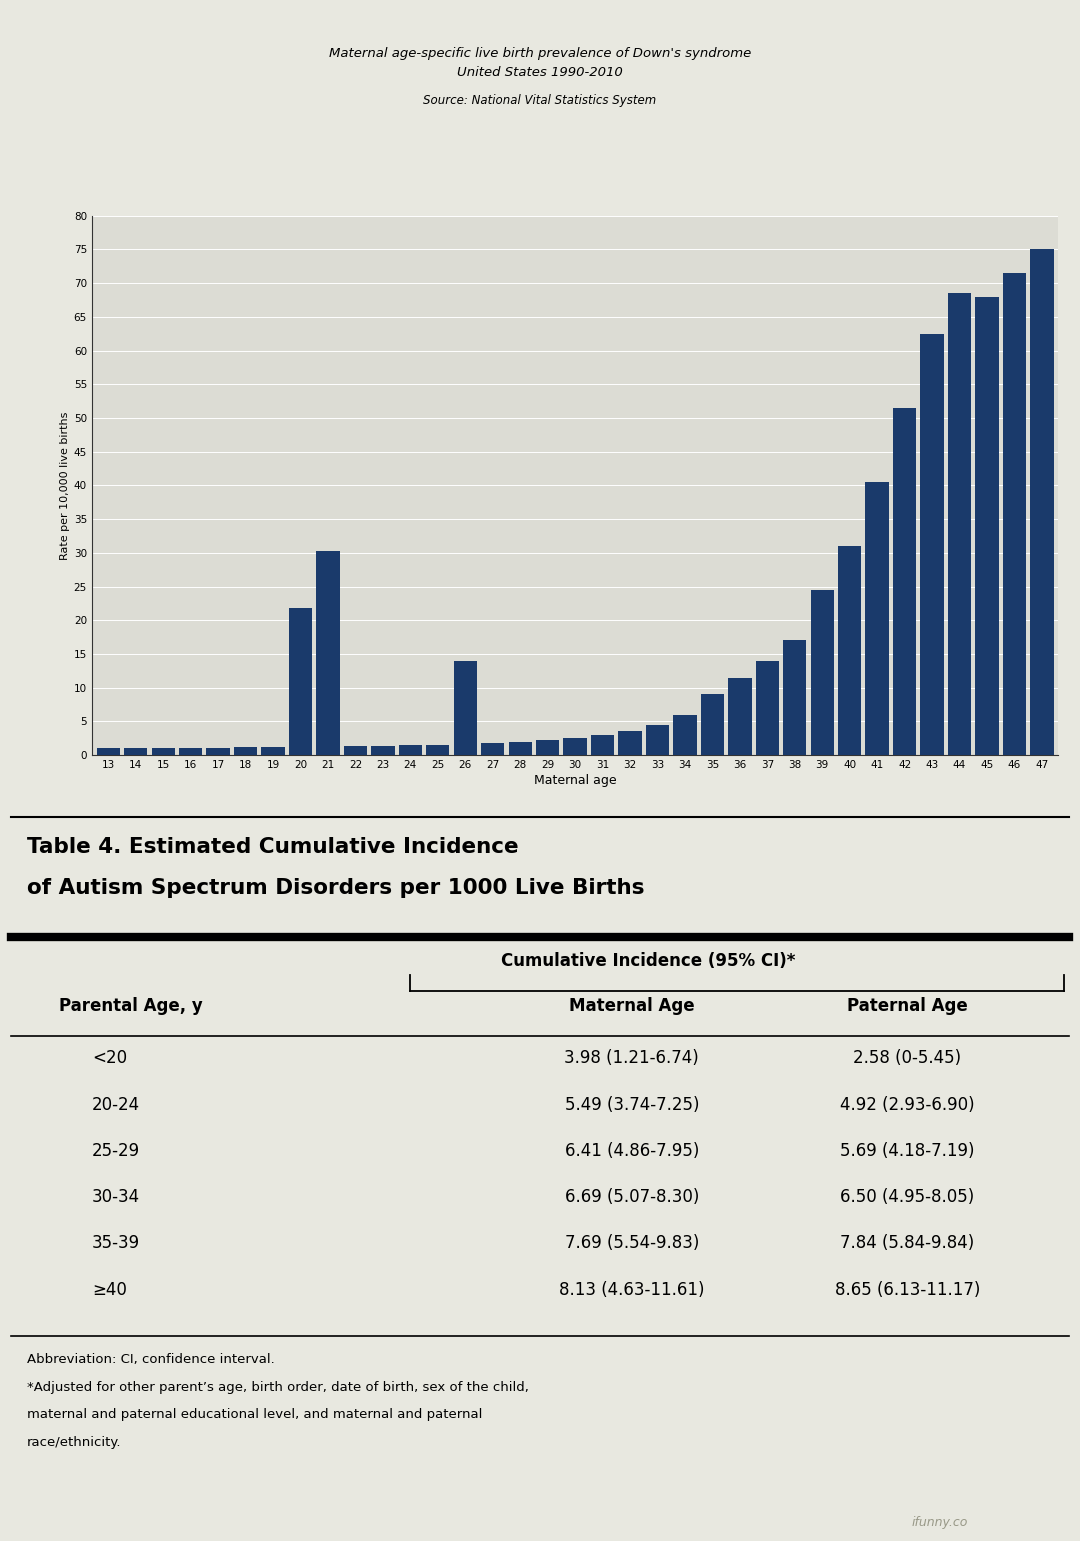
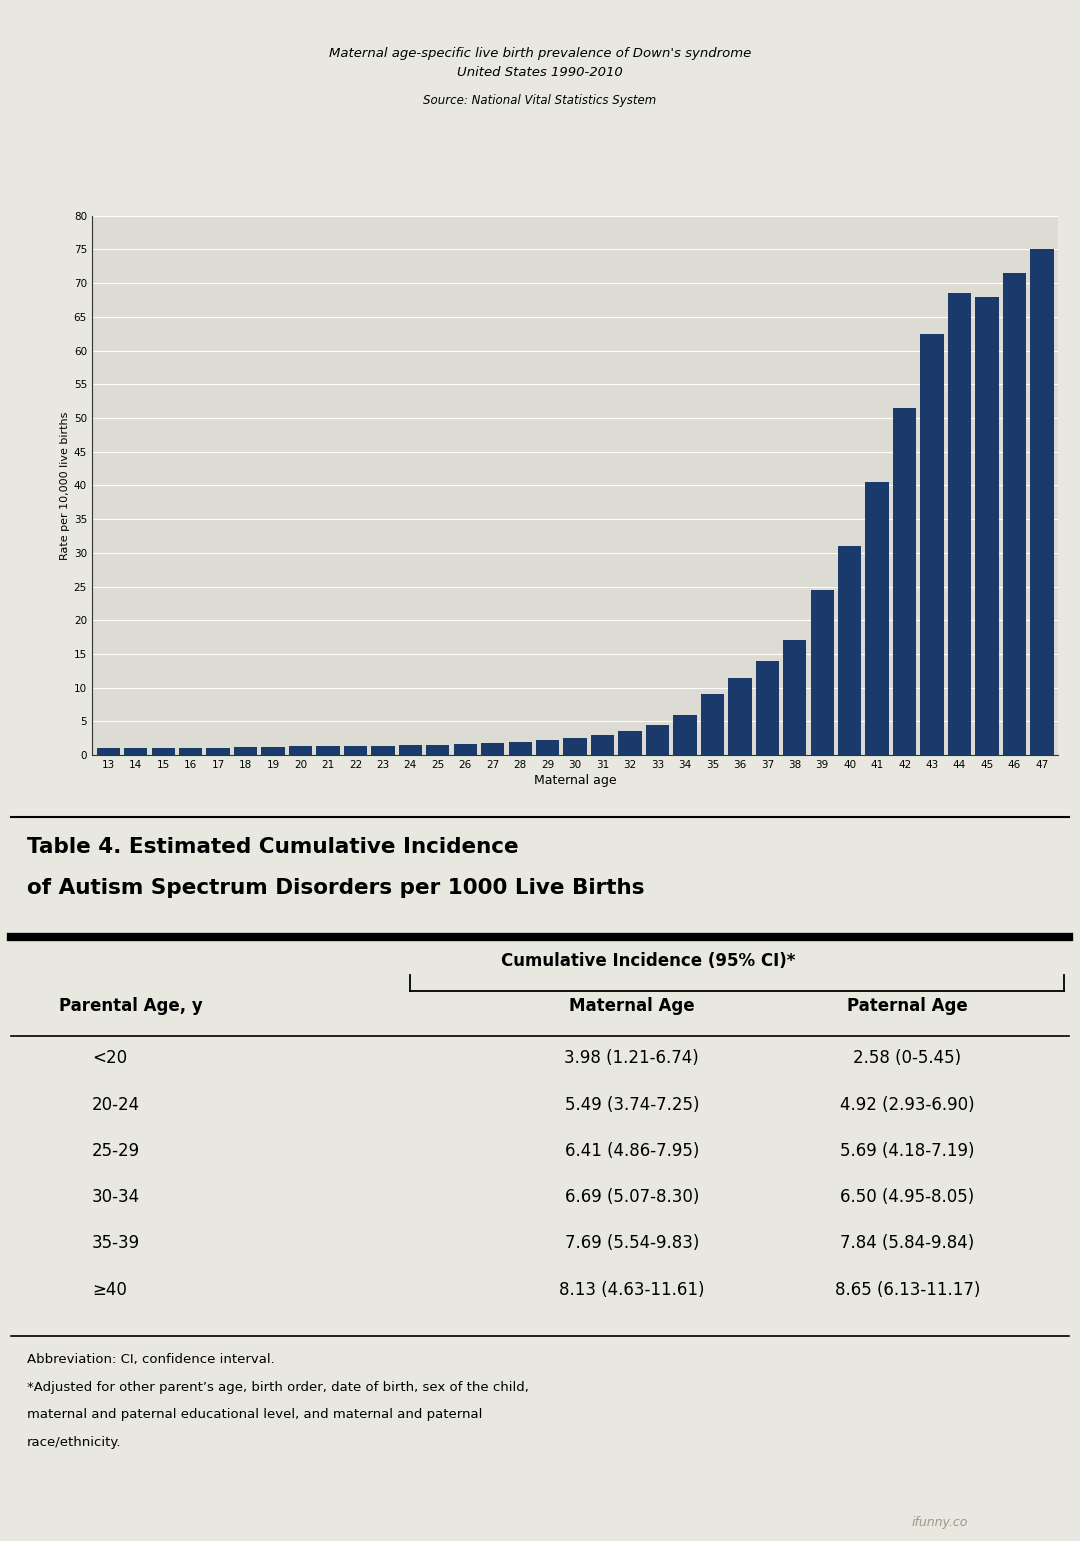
20: 21.8 -> 1.3
21: 30.2 -> 1.3
26: 14.0 -> 1.7
